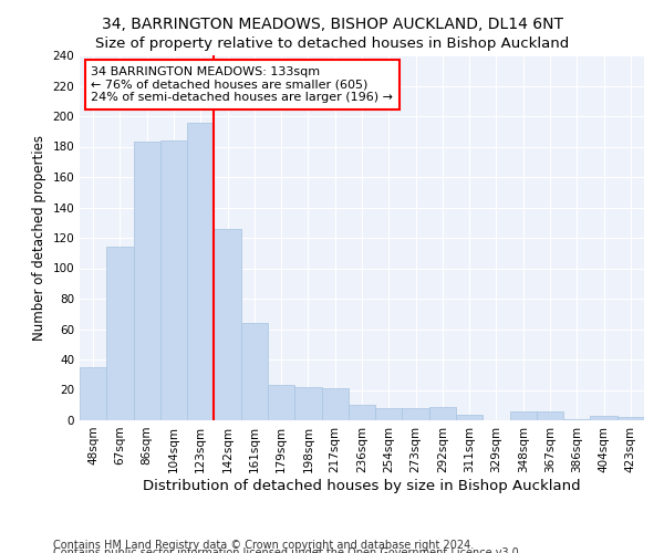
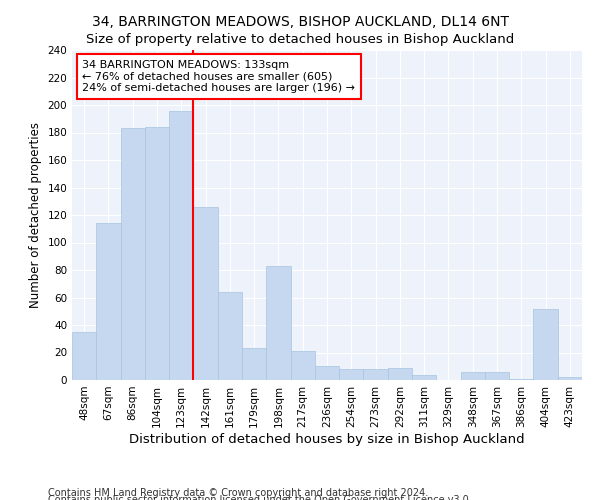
198sqm: 22 -> 83
404sqm: 3 -> 52
